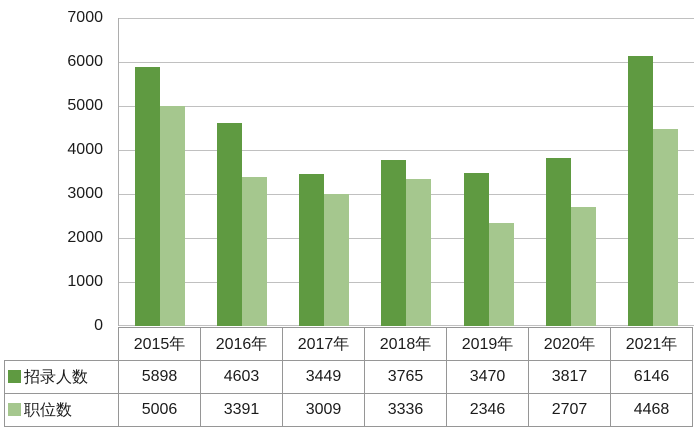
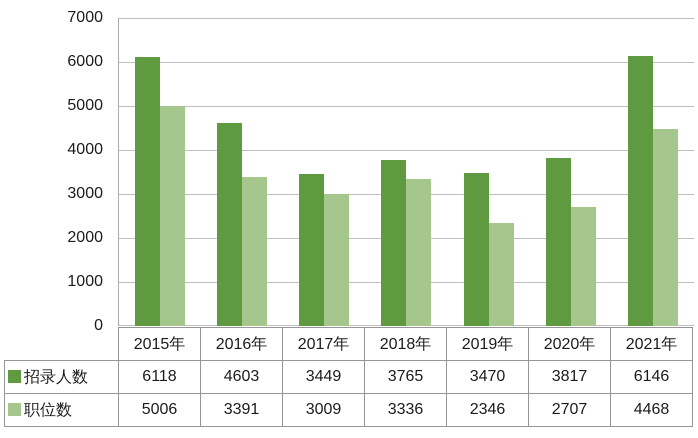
招录人数/2015年: 5898 -> 6118
